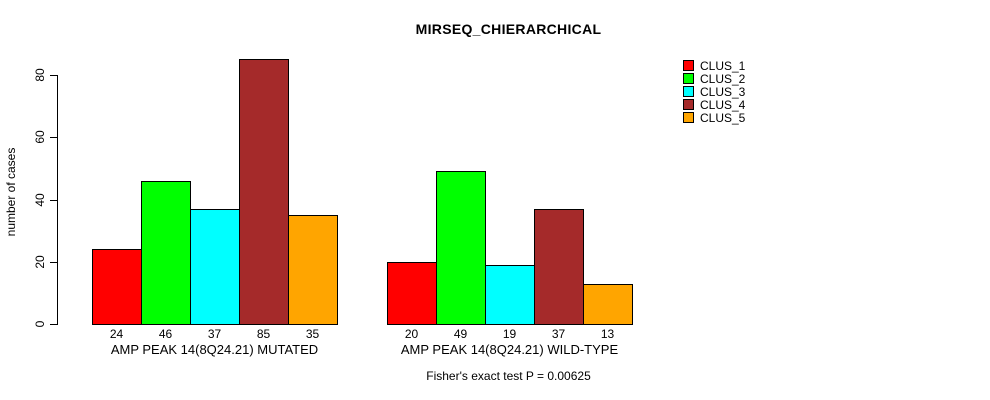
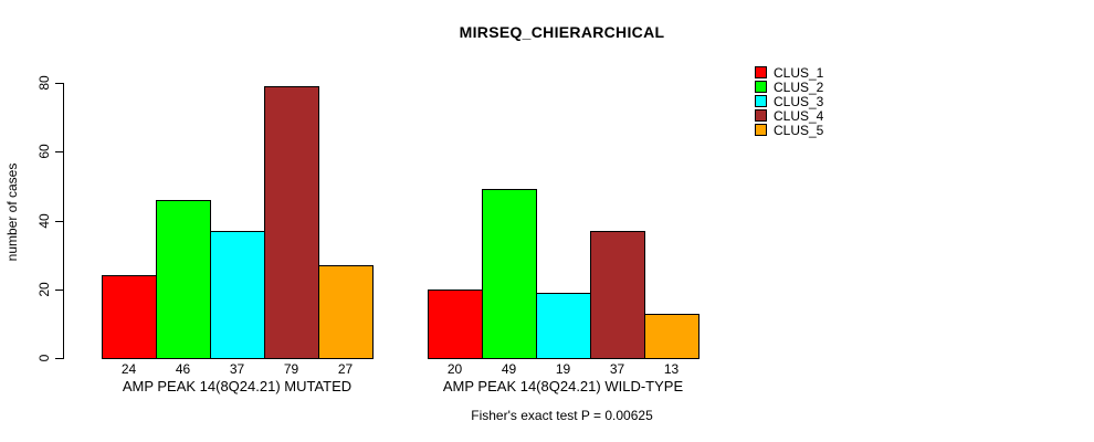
CLUS_4/AMP PEAK 14(8Q24.21) MUTATED: 85 -> 79
CLUS_5/AMP PEAK 14(8Q24.21) MUTATED: 35 -> 27
